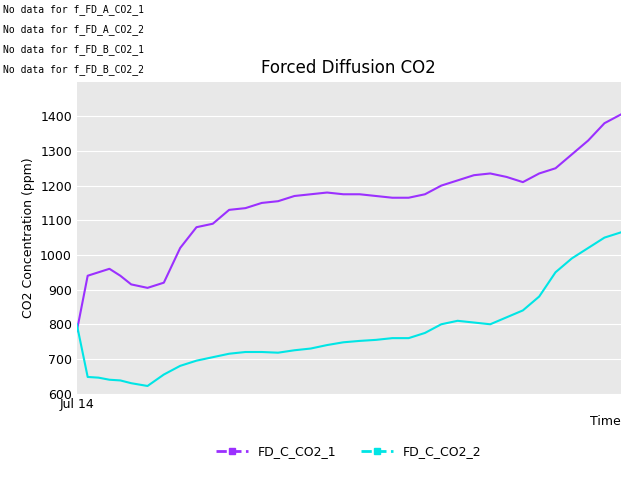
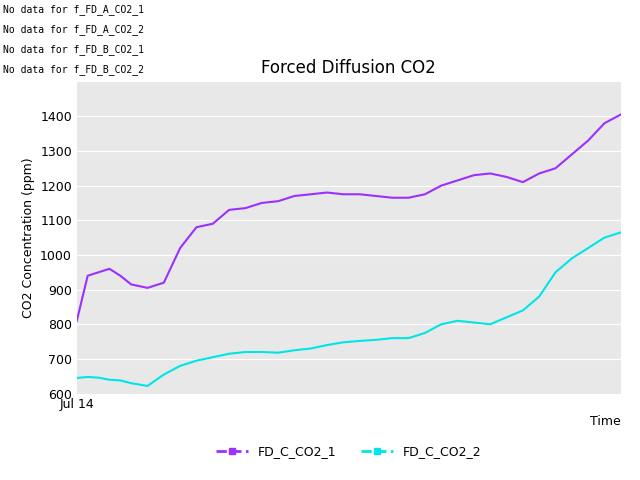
FD_C_CO2_1/Jul 14: 780 -> 810
FD_C_CO2_2/Jul 14: 800 -> 645
